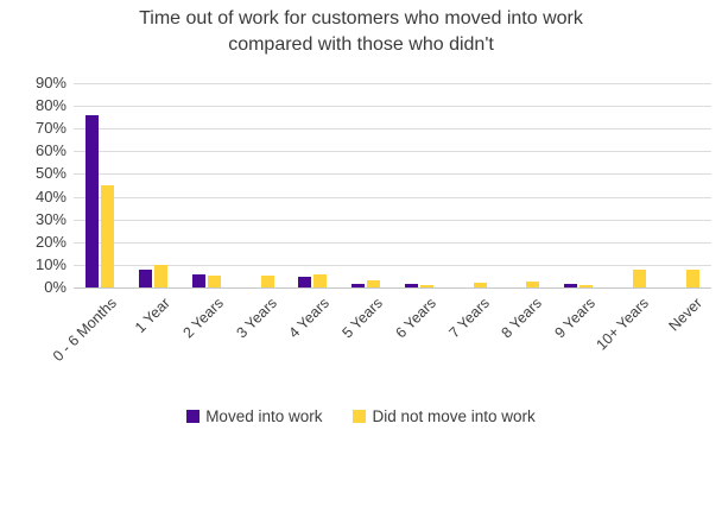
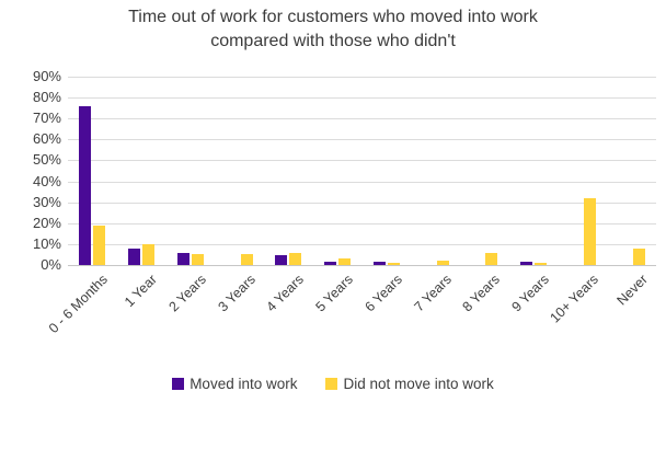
Did not move into work/0 - 6 Months: 45% -> 19%
Did not move into work/8 Years: 2% -> 6%
Did not move into work/10+ Years: 8% -> 32%
